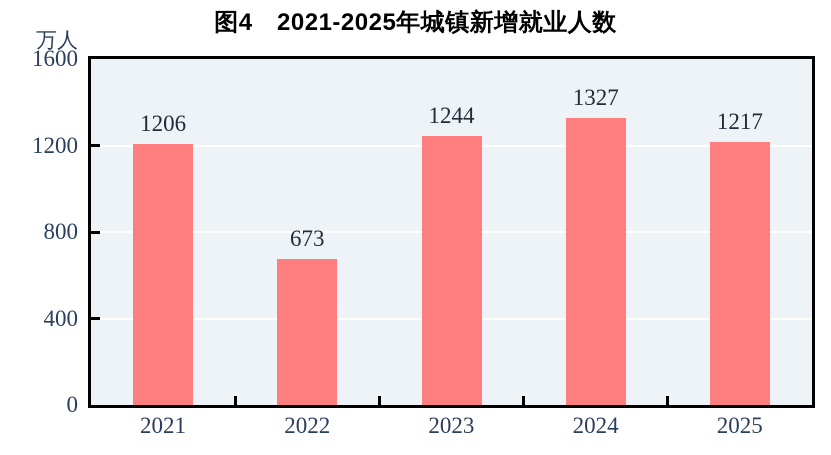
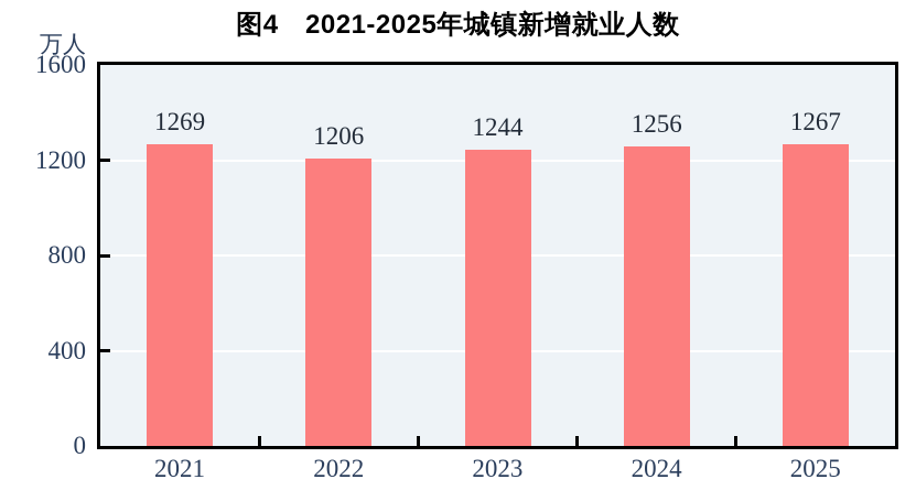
2021: 1206 -> 1269
2022: 673 -> 1206
2024: 1327 -> 1256
2025: 1217 -> 1267
